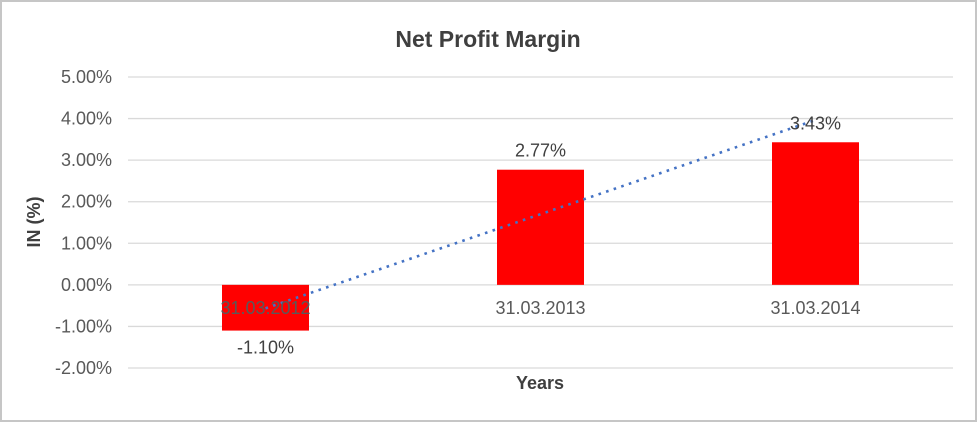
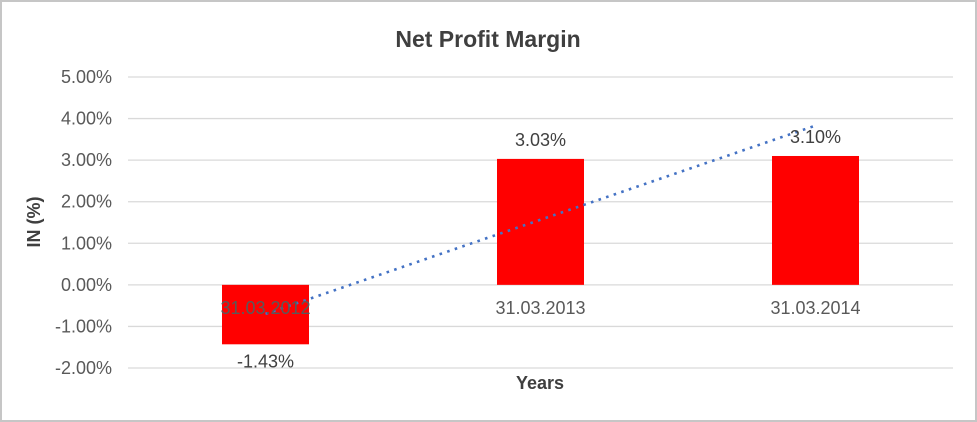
31.03.2012: -1.10% -> -1.43%
31.03.2013: 2.77% -> 3.03%
31.03.2014: 3.43% -> 3.10%
